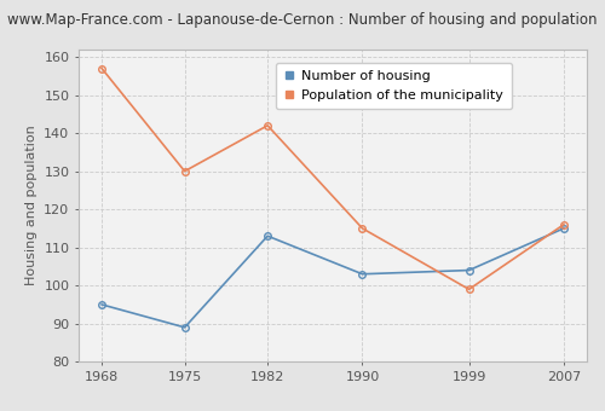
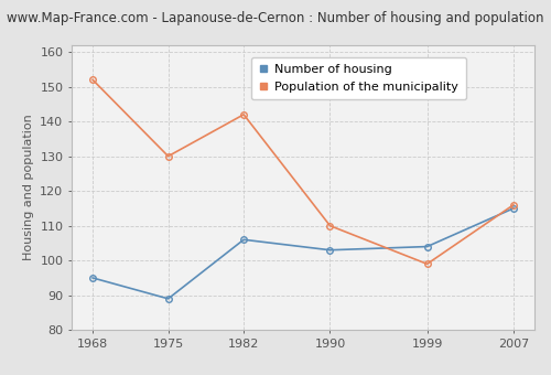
Population of the municipality/1968: 157 -> 152
Number of housing/1982: 113 -> 106
Population of the municipality/1990: 115 -> 110
